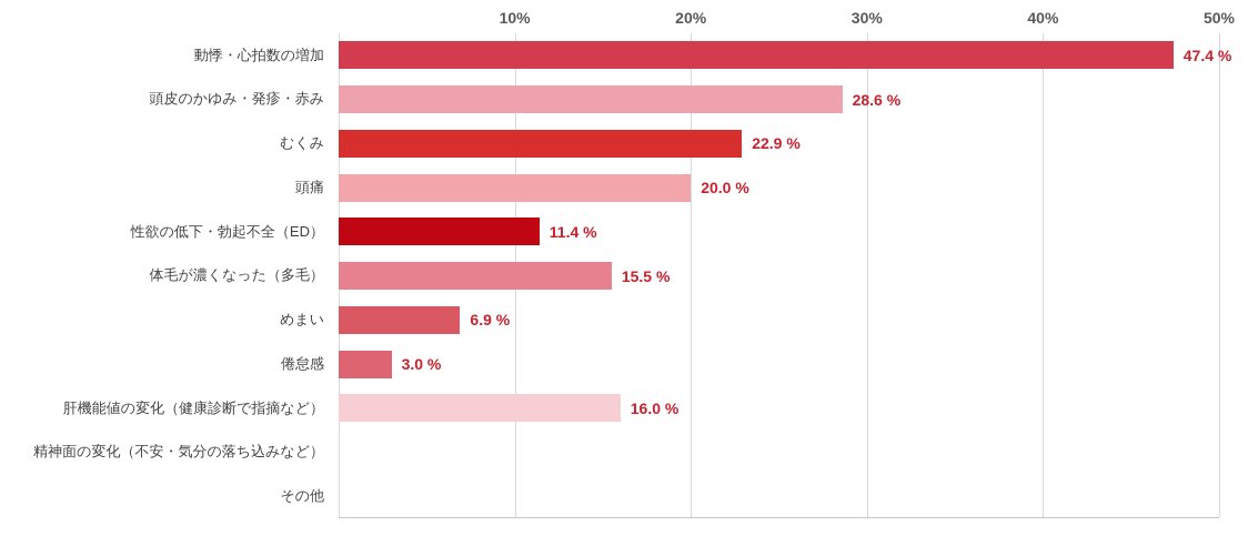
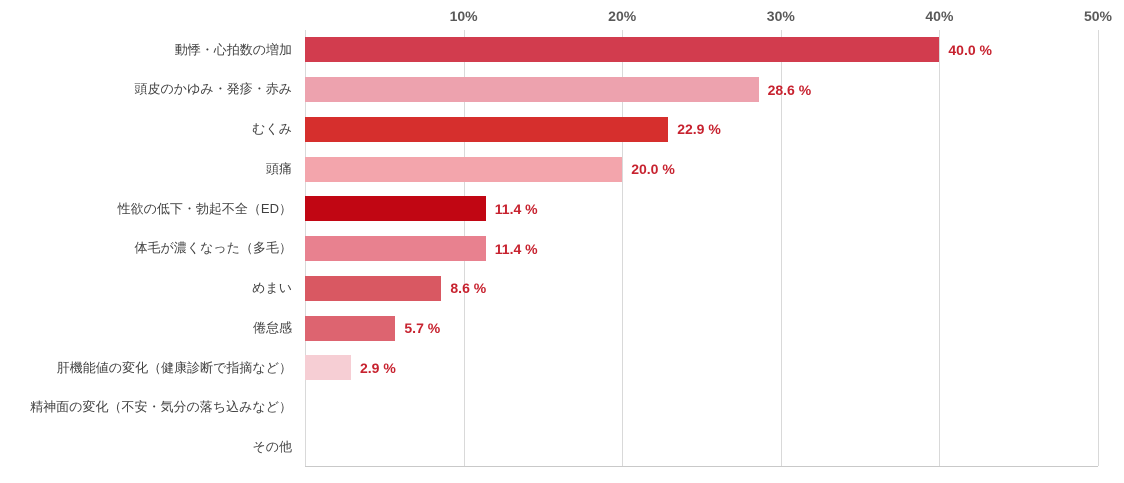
動悸・心拍数の増加: 47.4 -> 40.0
体毛が濃くなった（多毛）: 15.5 -> 11.4
めまい: 6.9 -> 8.6
倦怠感: 3.0 -> 5.7
肝機能値の変化（健康診断で指摘など）: 16.0 -> 2.9
